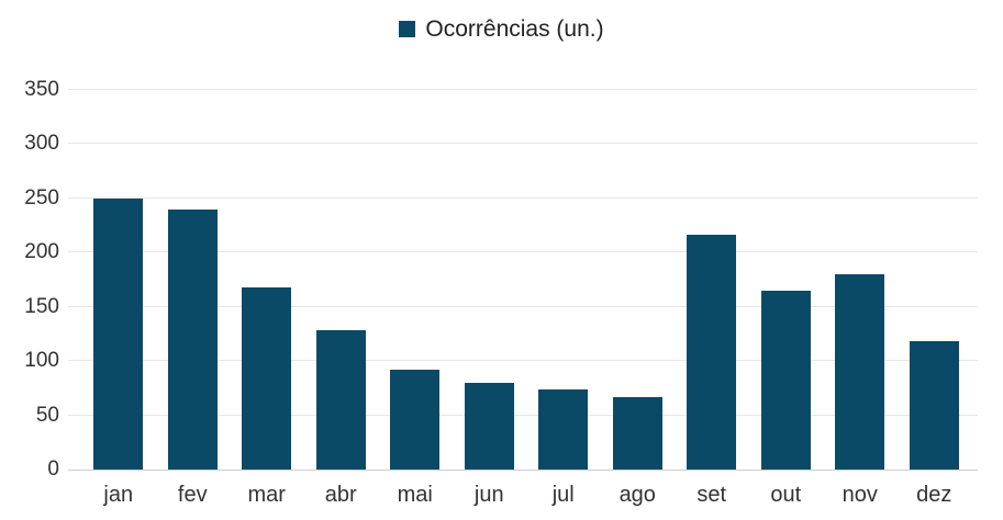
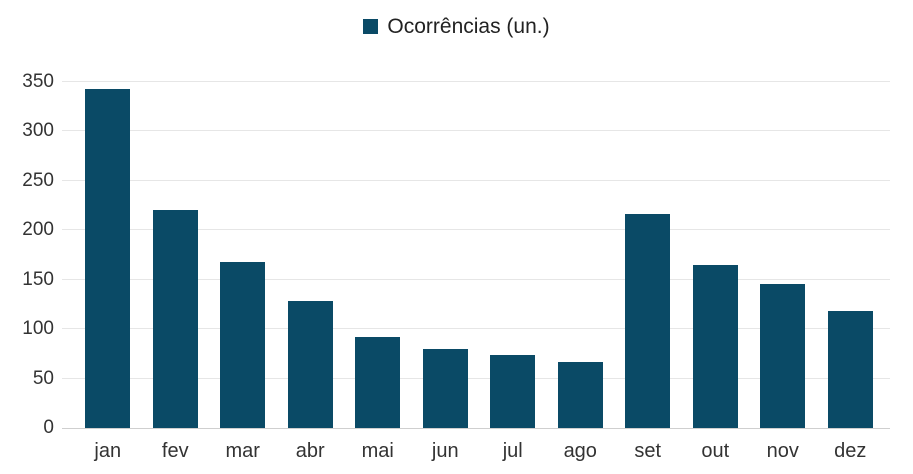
jan: 250 -> 340
fev: 240 -> 220
nov: 180 -> 150
